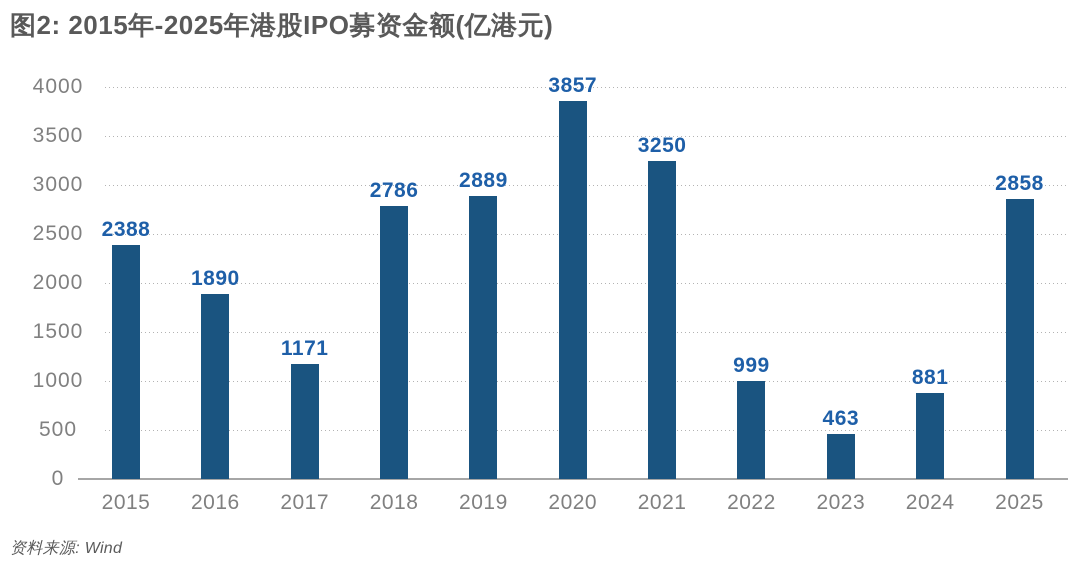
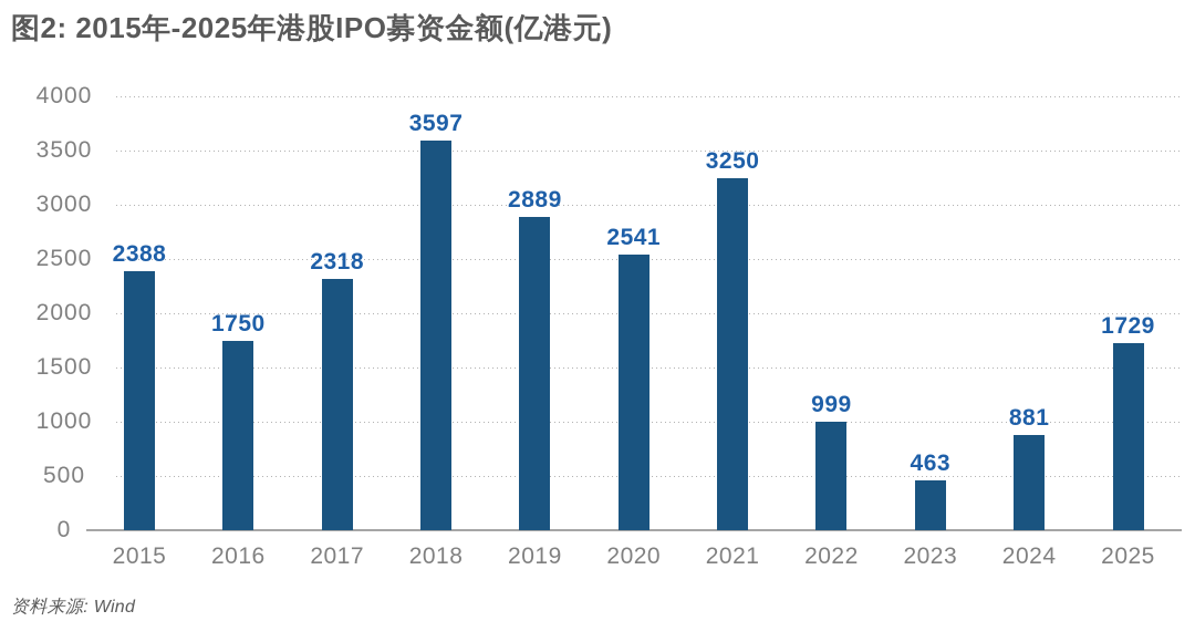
2016: 1890 -> 1750
2017: 1171 -> 2318
2018: 2786 -> 3597
2020: 3857 -> 2541
2025: 2858 -> 1729
